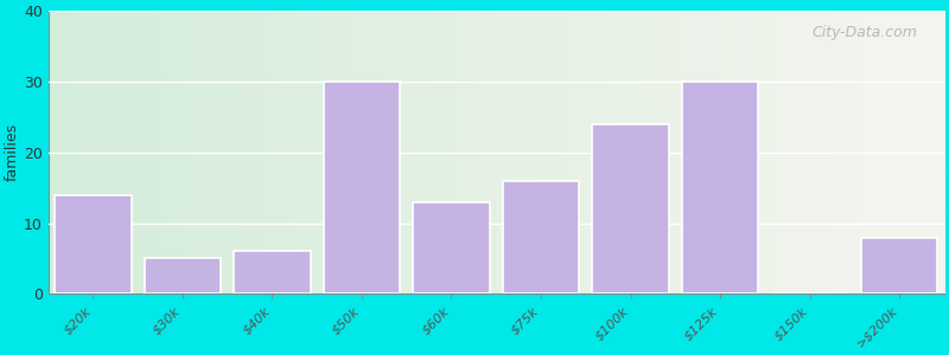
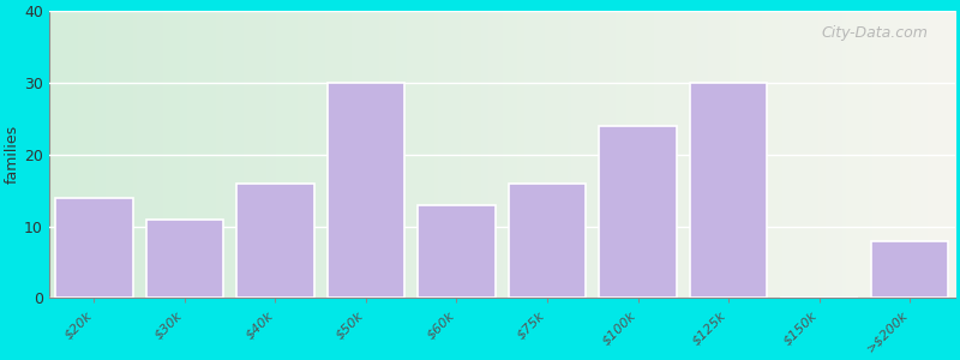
$30k: 5 -> 11
$40k: 6 -> 16
